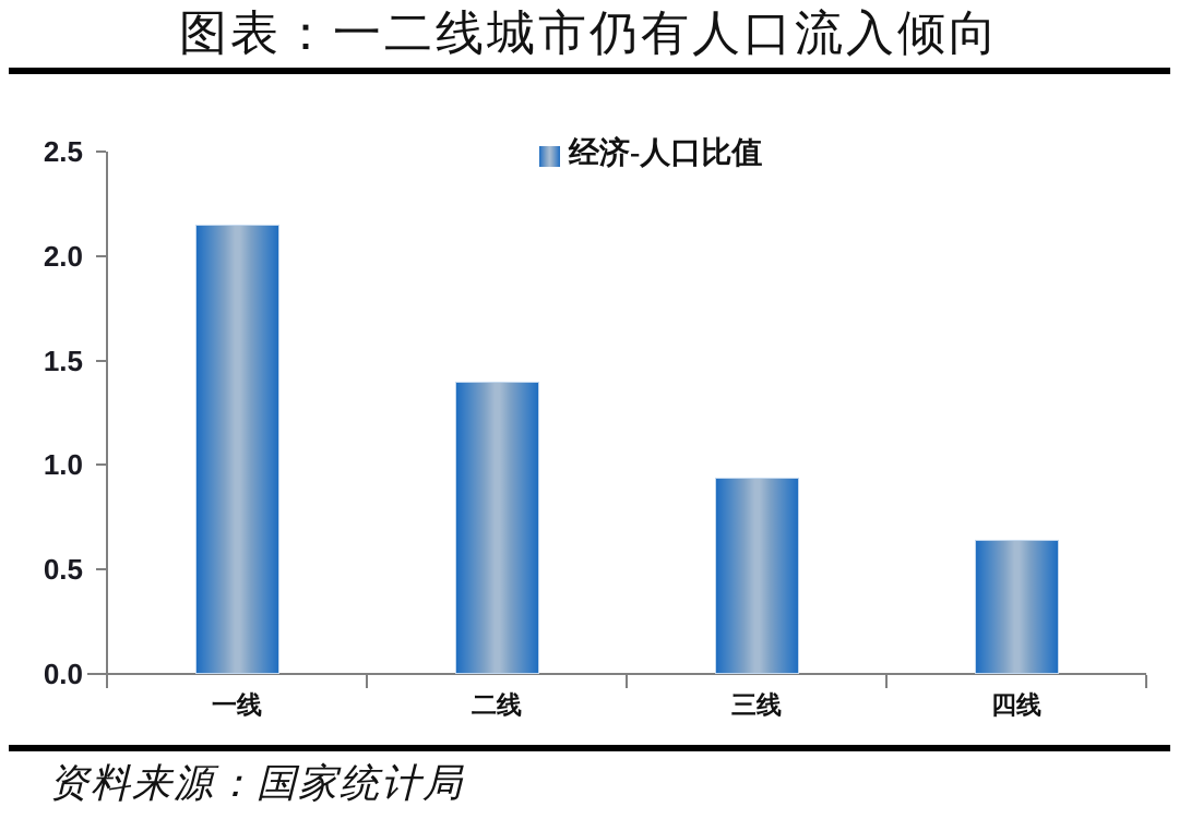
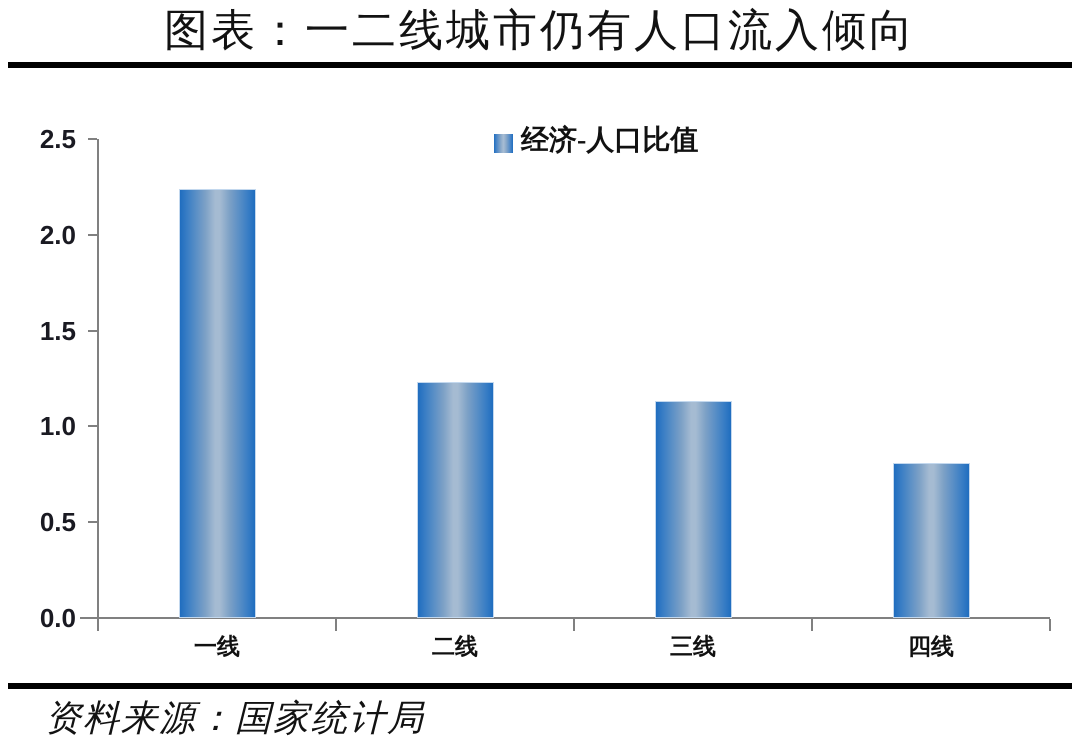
一线: 2.15 -> 2.24
二线: 1.40 -> 1.23
三线: 0.94 -> 1.13
四线: 0.64 -> 0.81
